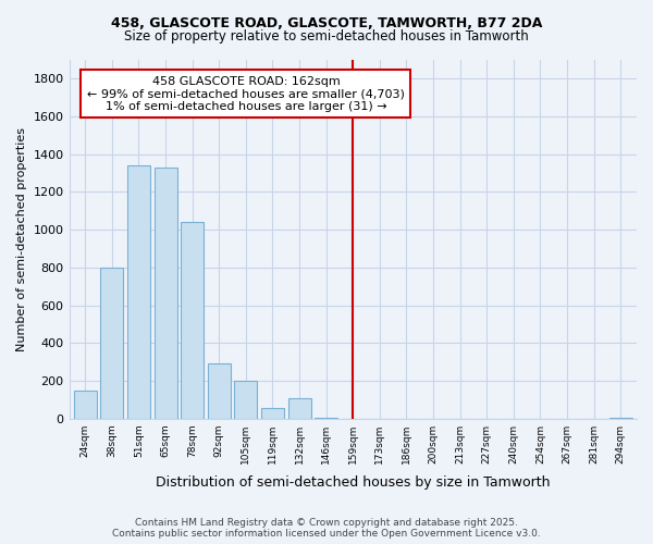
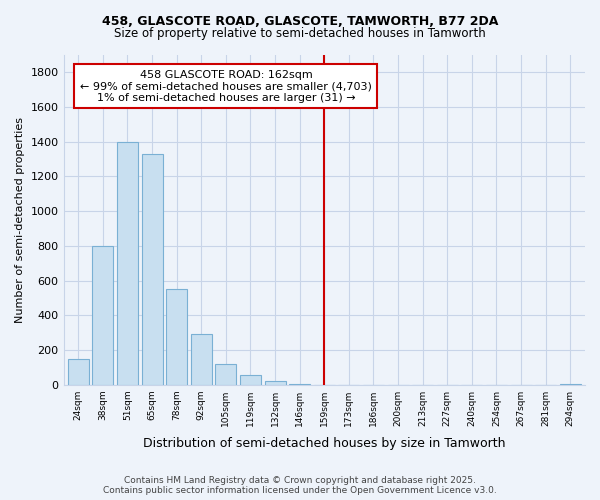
51sqm: 1340 -> 1400
78sqm: 1040 -> 550
105sqm: 200 -> 120
132sqm: 110 -> 20
